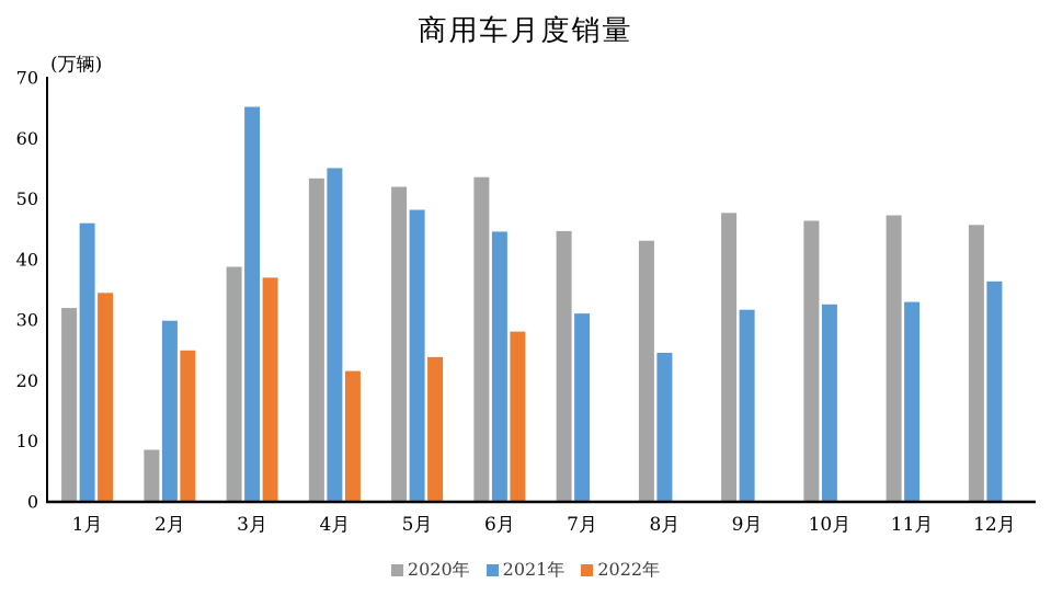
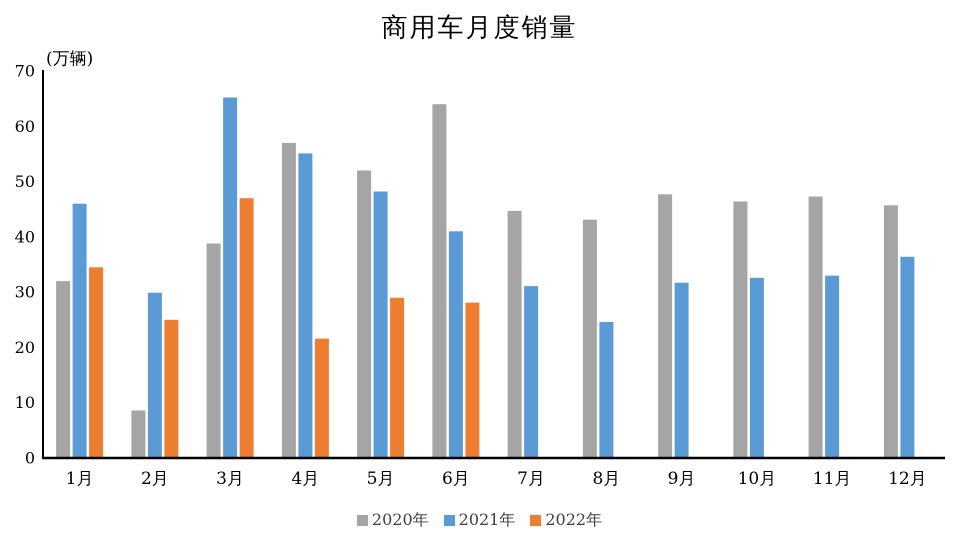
2022年/3月: 37 -> 47
2020年/4月: 53 -> 57
2022年/5月: 24 -> 29
2020年/6月: 54 -> 64
2021年/6月: 45 -> 41
